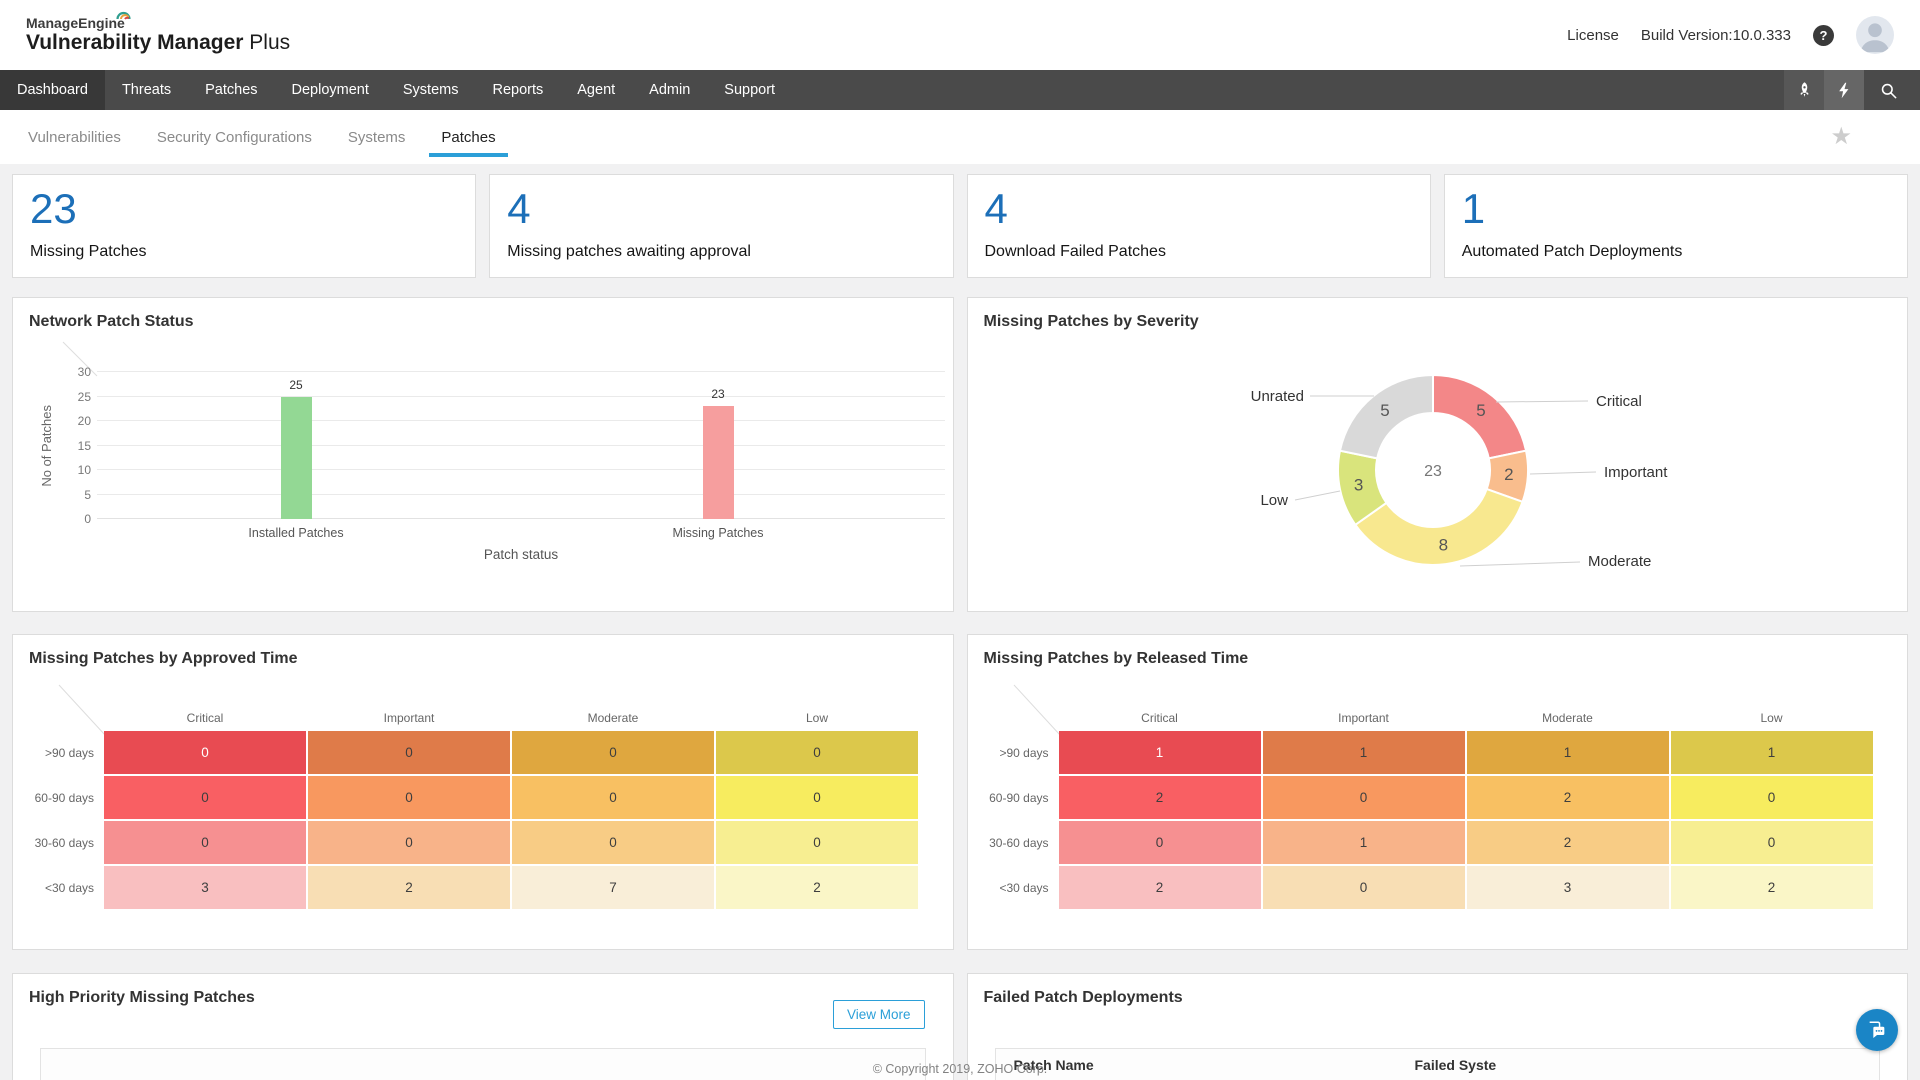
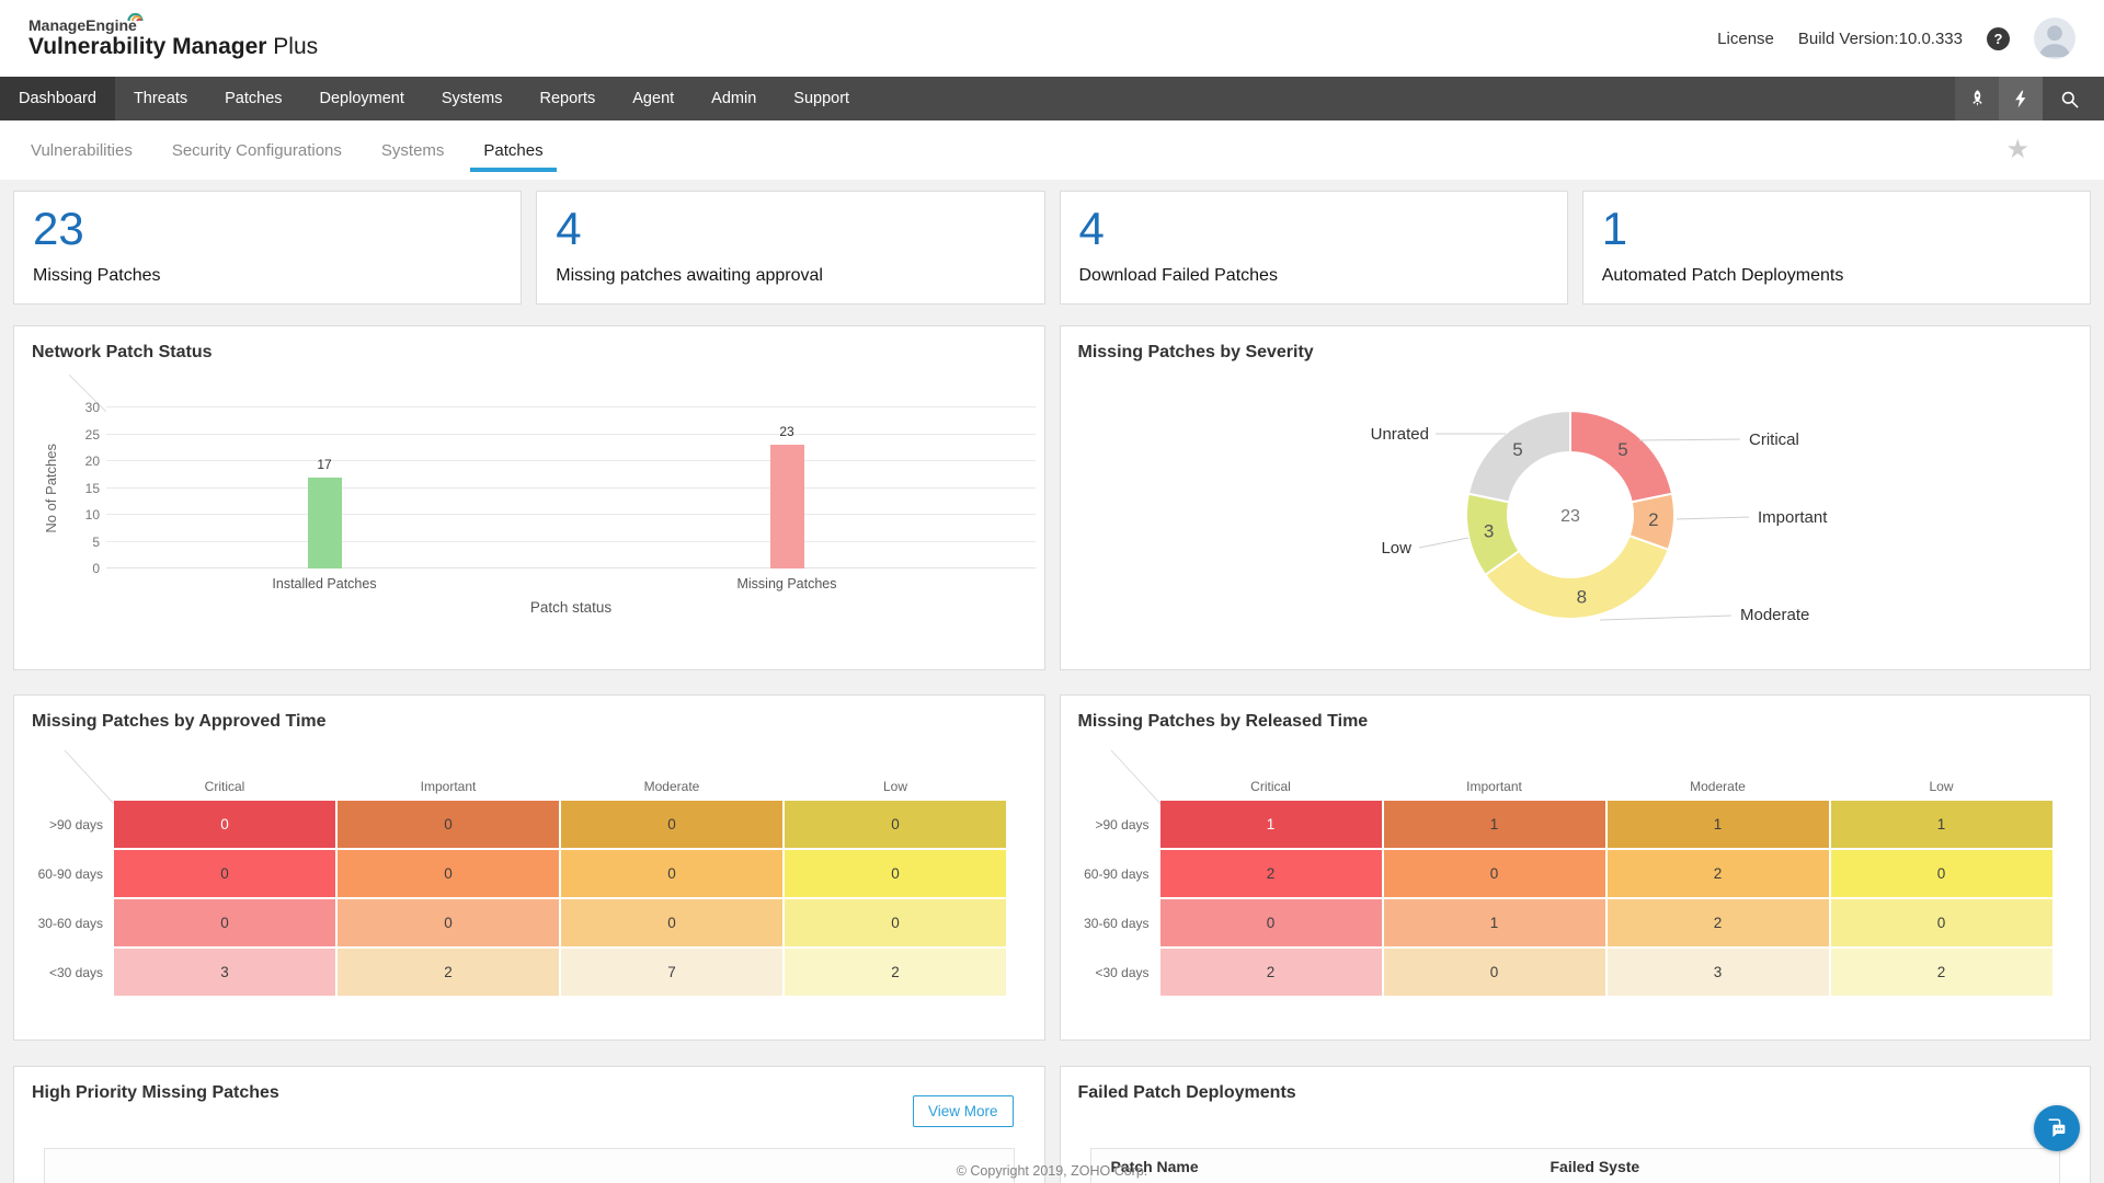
Network Patch Status/Installed Patches: 25 -> 17
